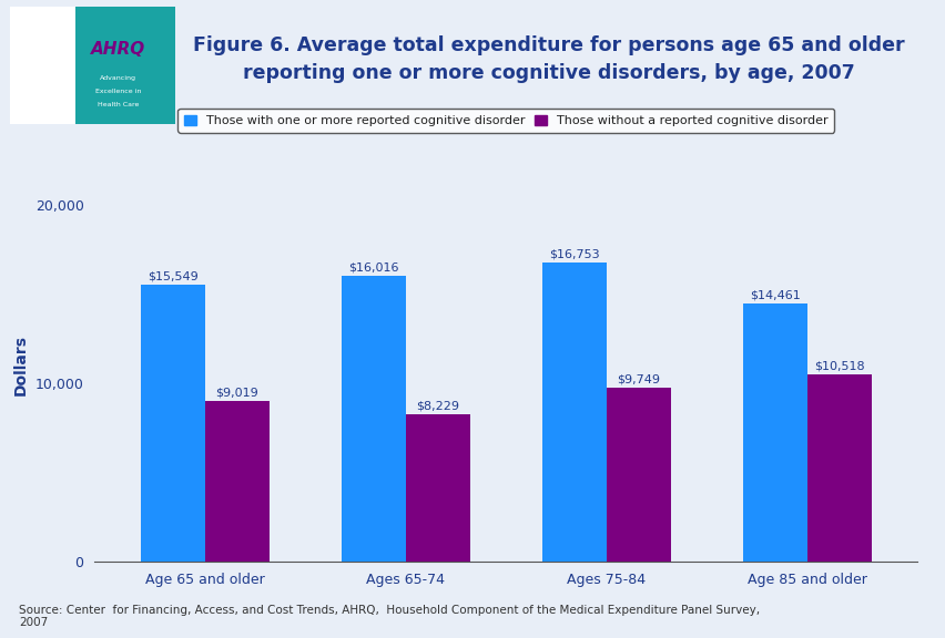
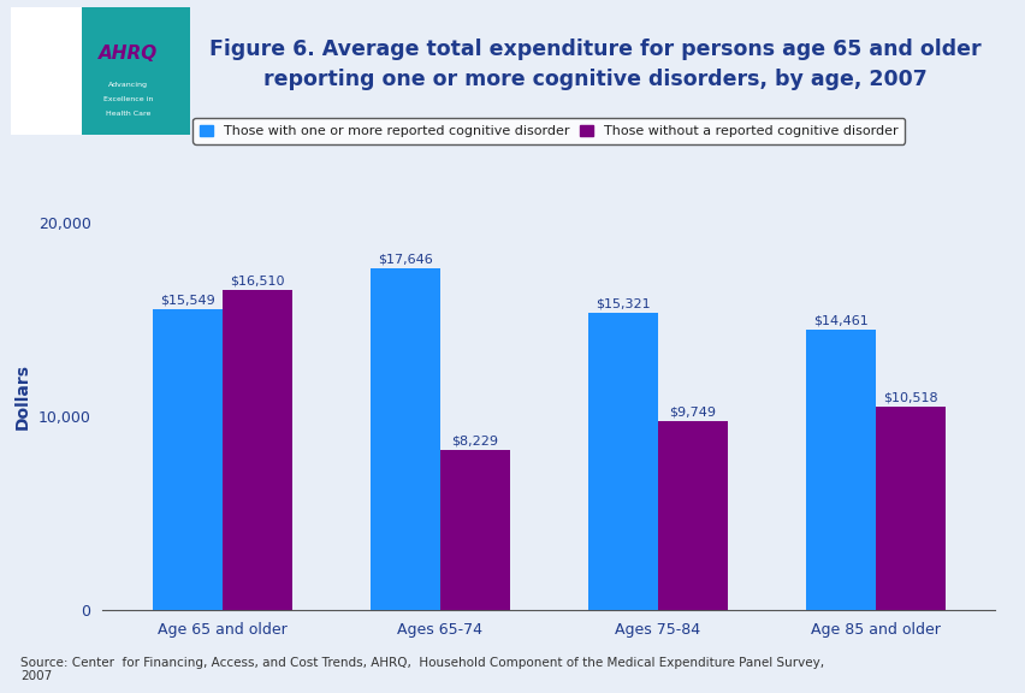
Those without a reported cognitive disorder/Age 65 and older: $9,019 -> $16,510
Those with one or more reported cognitive disorder/Ages 65-74: $16,016 -> $17,646
Those with one or more reported cognitive disorder/Ages 75-84: $16,753 -> $15,321
